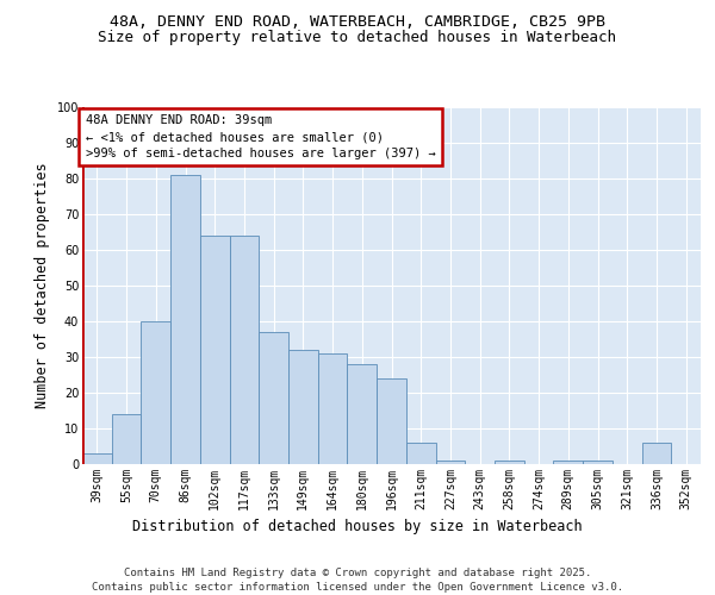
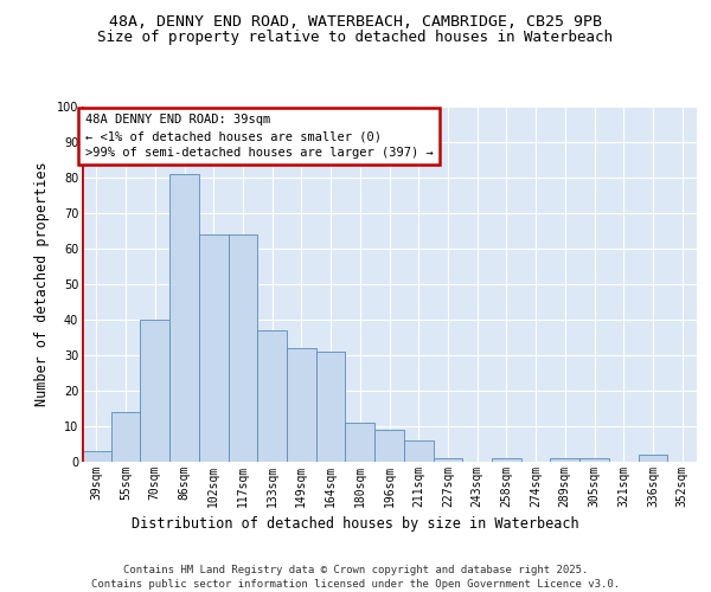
180sqm: 28 -> 11
196sqm: 24 -> 9
336sqm: 6 -> 2
